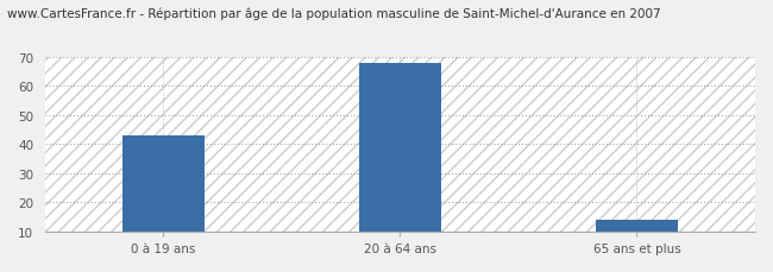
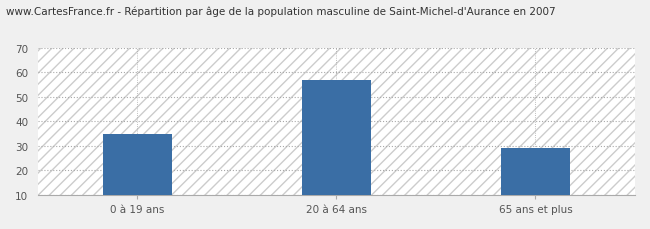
0 à 19 ans: 43 -> 35
20 à 64 ans: 68 -> 57
65 ans et plus: 14 -> 29
